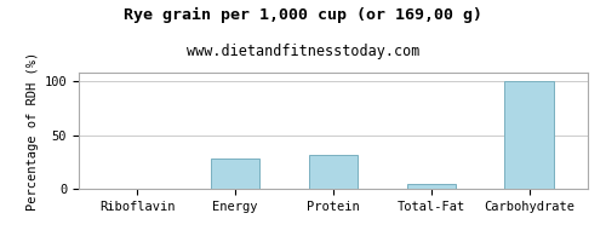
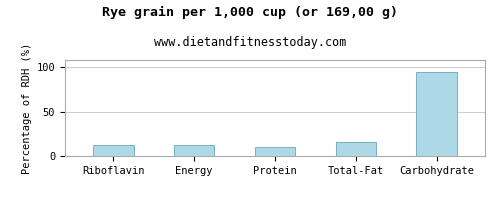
Riboflavin: 0 -> 12
Energy: 28 -> 12
Protein: 31 -> 10
Total-Fat: 5 -> 16
Carbohydrate: 100 -> 94
